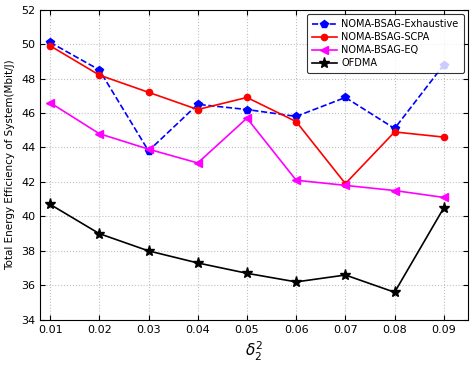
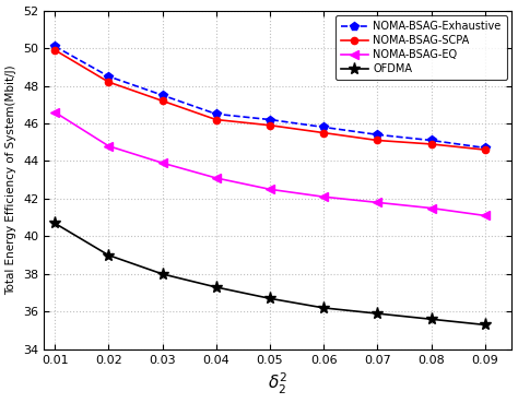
NOMA-BSAG-Exhaustive/0.03: 43.8 -> 47.5
NOMA-BSAG-SCPA/0.05: 46.9 -> 45.9
NOMA-BSAG-EQ/0.05: 45.7 -> 42.5
NOMA-BSAG-Exhaustive/0.07: 46.9 -> 45.4
NOMA-BSAG-SCPA/0.07: 41.9 -> 45.1
OFDMA/0.07: 36.6 -> 35.9
NOMA-BSAG-Exhaustive/0.09: 48.8 -> 44.7
OFDMA/0.09: 40.5 -> 35.3
